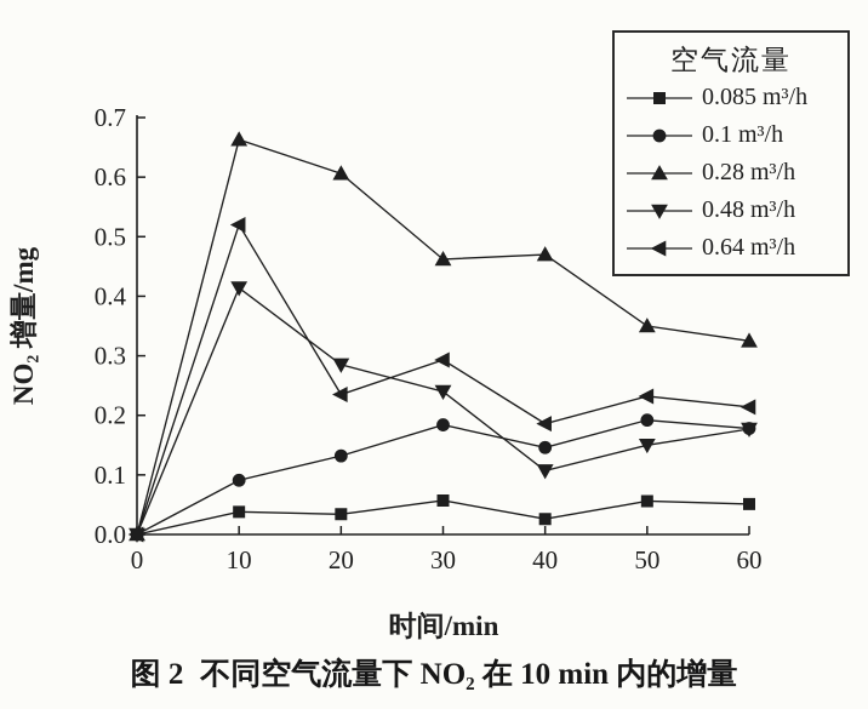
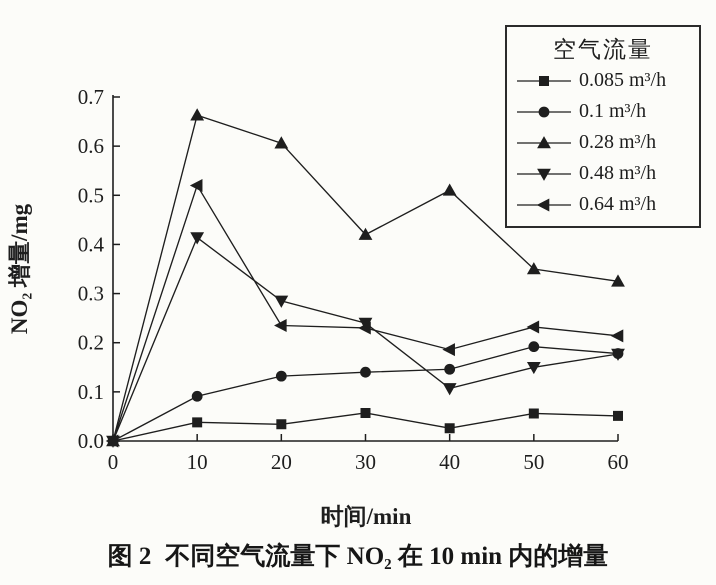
0.1 m³/h/30: 0.18 -> 0.14
0.28 m³/h/30: 0.46 -> 0.42
0.64 m³/h/30: 0.29 -> 0.23
0.28 m³/h/40: 0.47 -> 0.51
